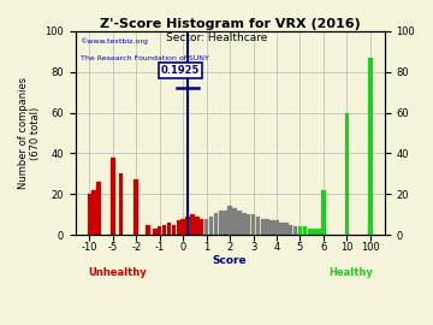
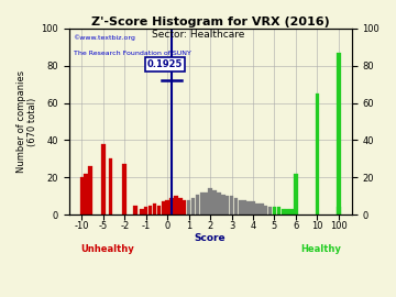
10: 60 -> 65
